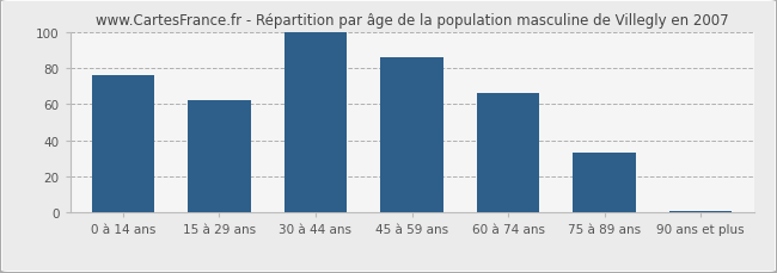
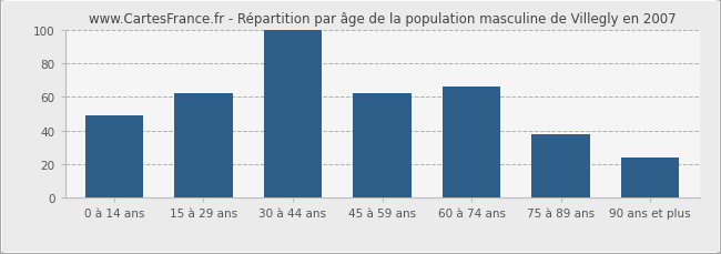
0 à 14 ans: 76 -> 49
45 à 59 ans: 86 -> 62
75 à 89 ans: 33 -> 38
90 ans et plus: 1 -> 24
